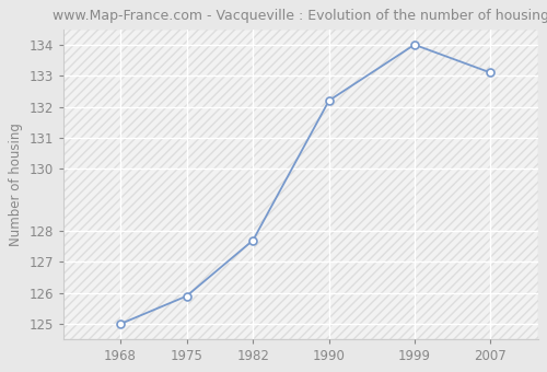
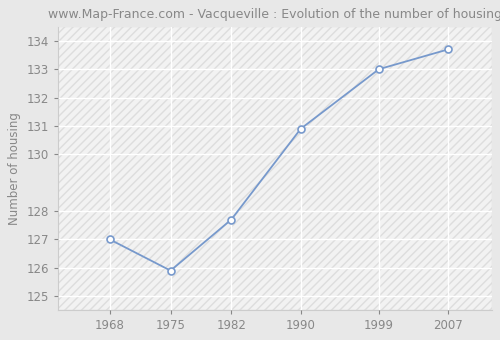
1968: 125.0 -> 127.0
1990: 132.2 -> 130.9
1999: 134.0 -> 133.0
2007: 133.1 -> 133.7
